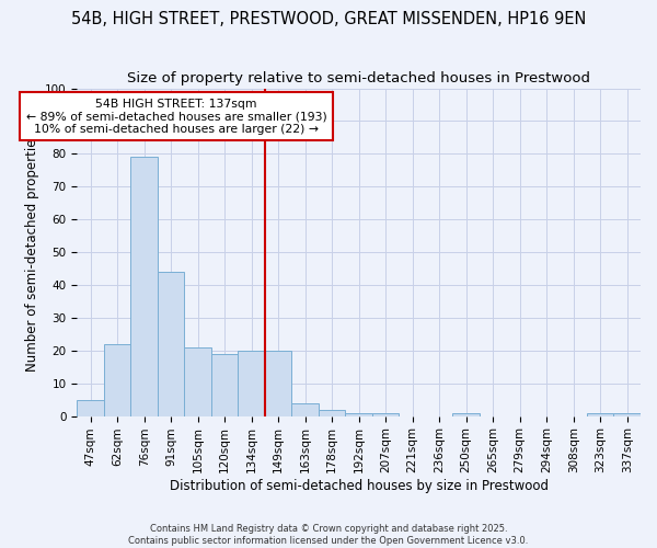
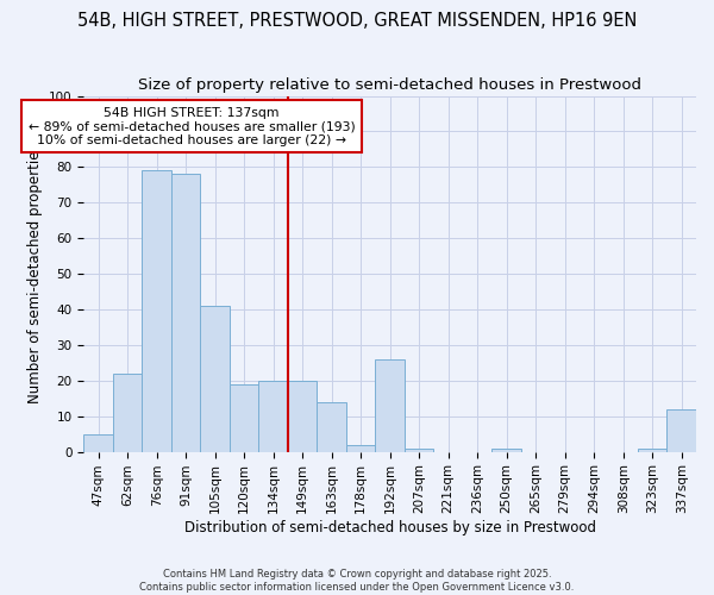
91sqm: 44 -> 78
105sqm: 21 -> 41
163sqm: 4 -> 14
192sqm: 1 -> 26
337sqm: 1 -> 12
